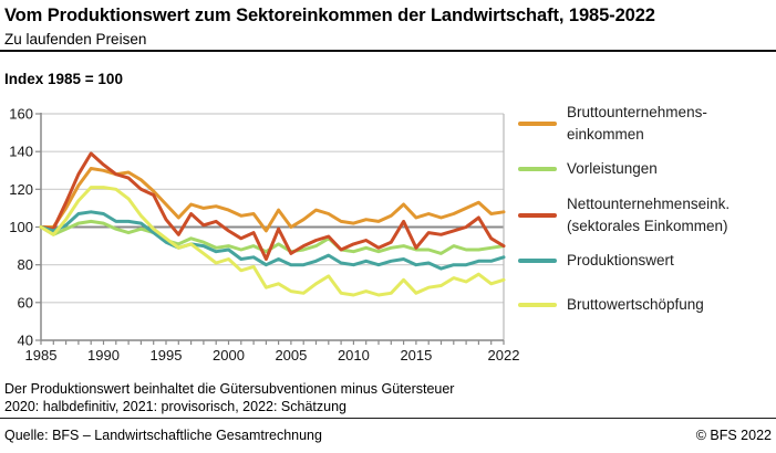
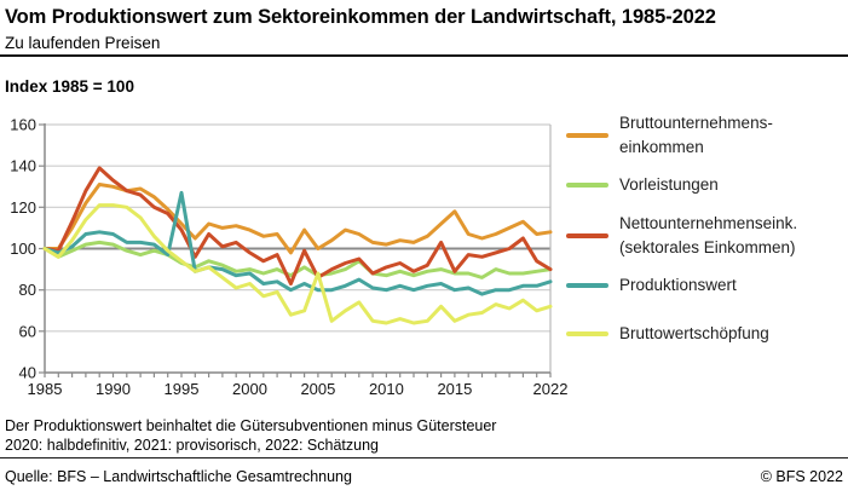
Nettounternehmenseink. (sektorales Einkommen)/1995: 104 -> 109
Produktionswert/1995: 92 -> 127
Bruttowertschöpfung/2005: 66 -> 88
Bruttounternehmens- einkommen/2015: 105 -> 118
